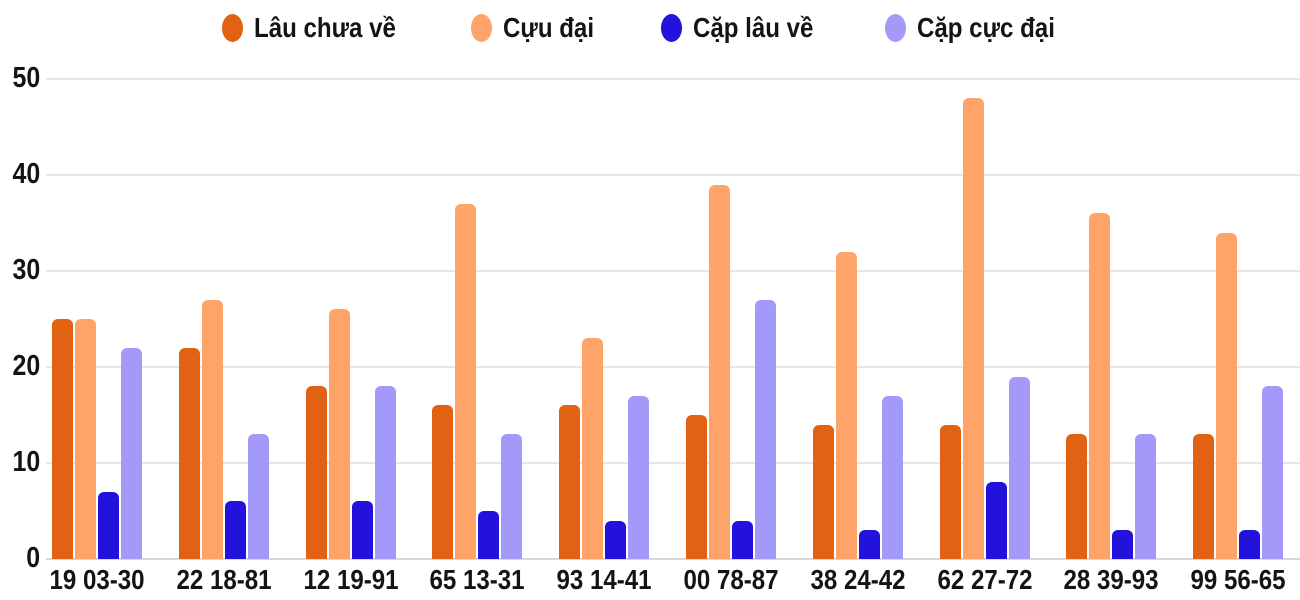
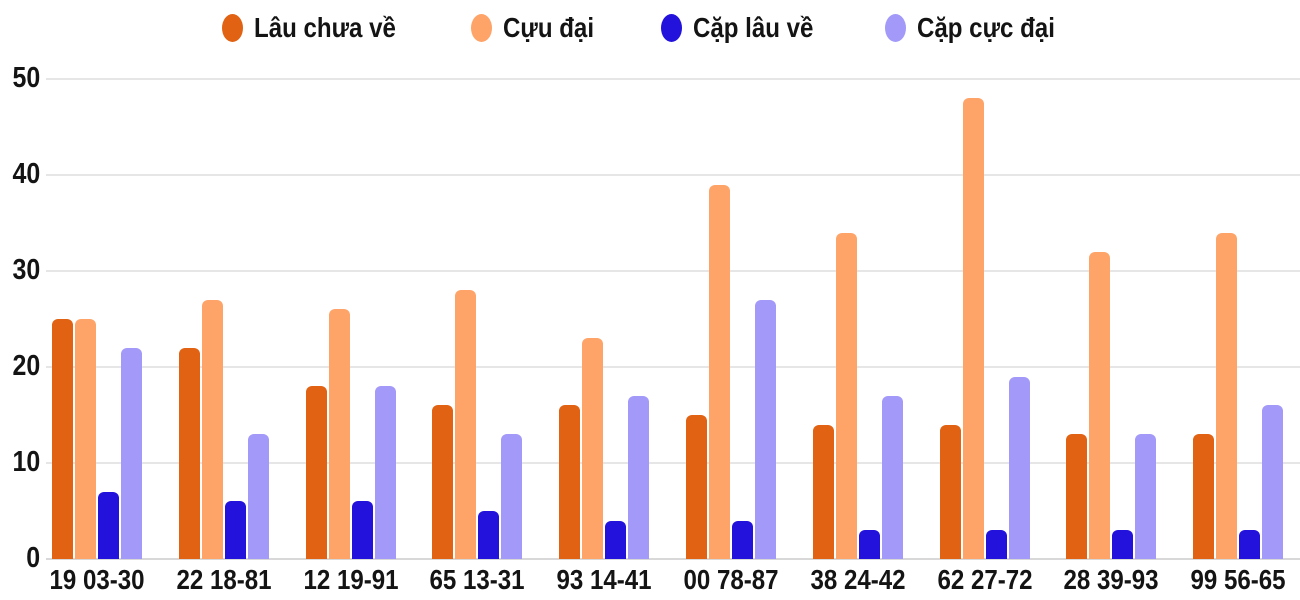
Cựu đại/65 13-31: 37 -> 28
Cựu đại/38 24-42: 32 -> 34
Cặp lâu về/62 27-72: 8 -> 3
Cựu đại/28 39-93: 36 -> 32
Cặp cực đại/99 56-65: 18 -> 16
